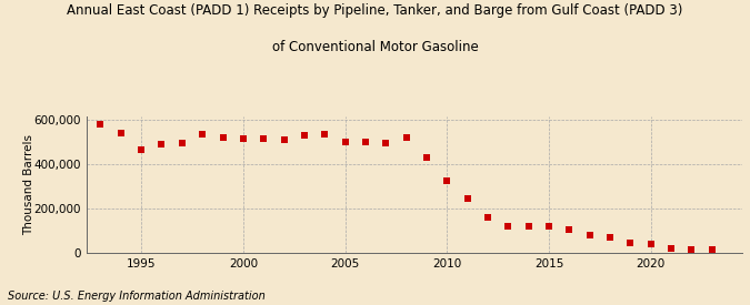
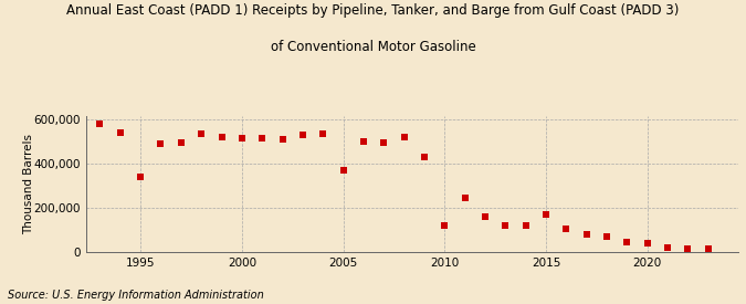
1995: 470,000 -> 340,000
2005: 500,000 -> 370,000
2010: 320,000 -> 120,000
2015: 120,000 -> 170,000
